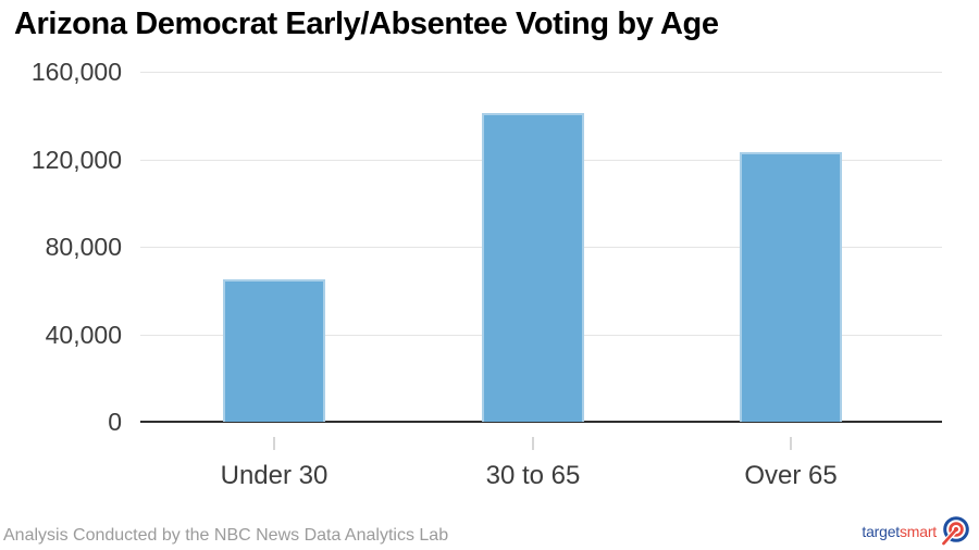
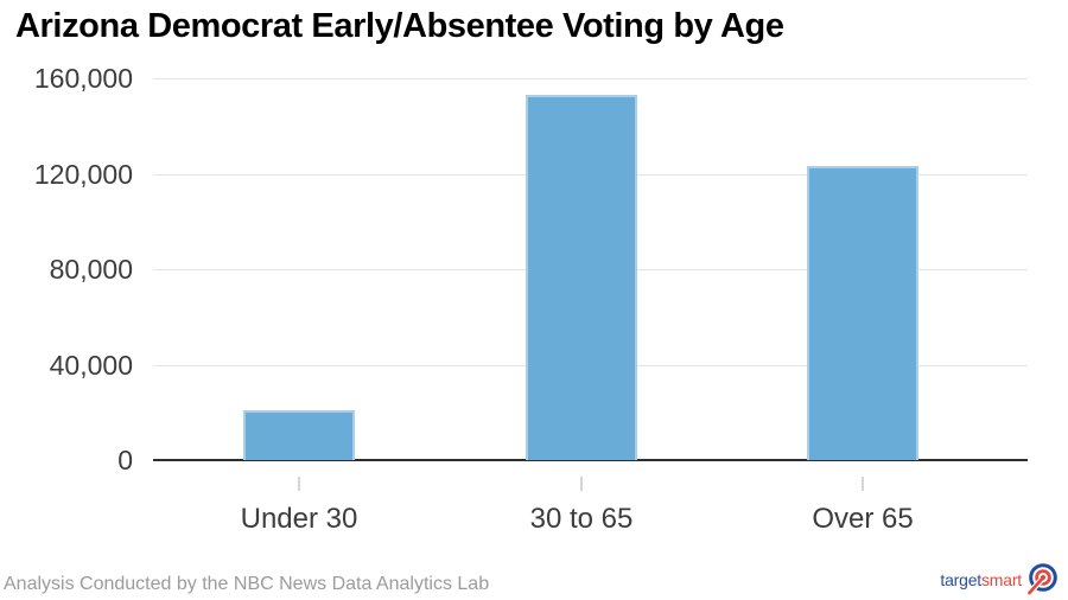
Under 30: 65000 -> 21000
30 to 65: 141000 -> 153000
